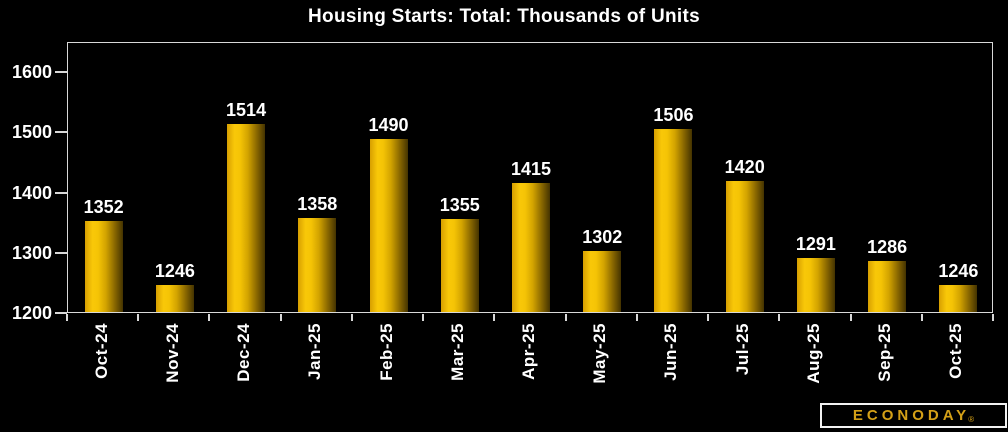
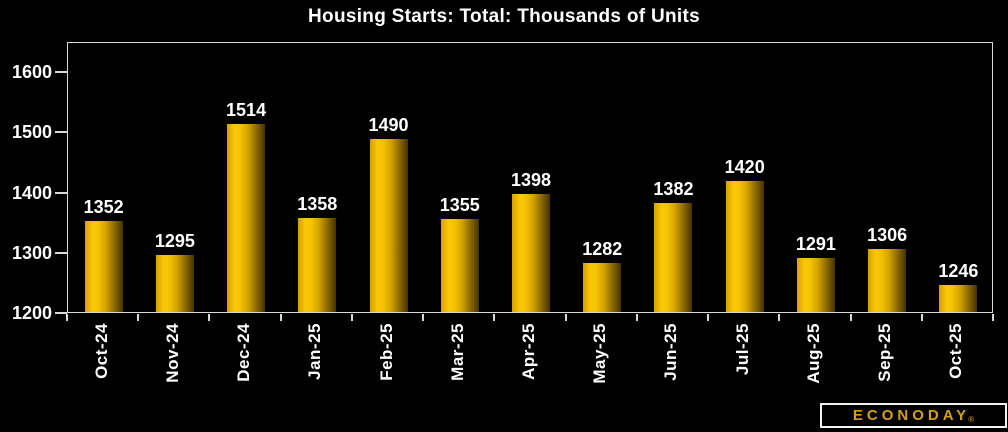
Nov-24: 1246 -> 1295
Apr-25: 1415 -> 1398
May-25: 1302 -> 1282
Jun-25: 1506 -> 1382
Sep-25: 1286 -> 1306
